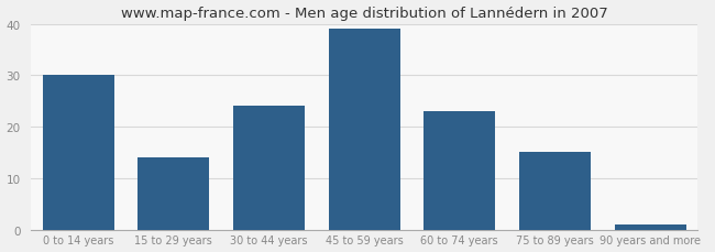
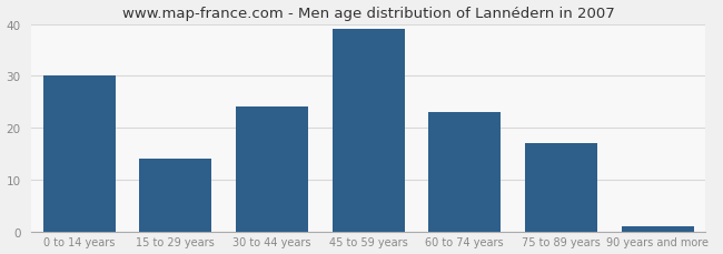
75 to 89 years: 15 -> 17
